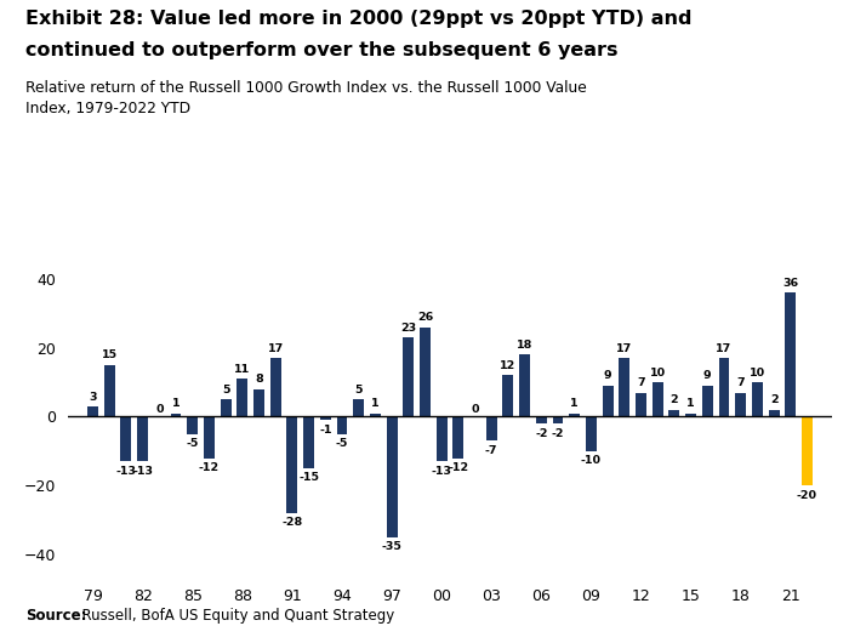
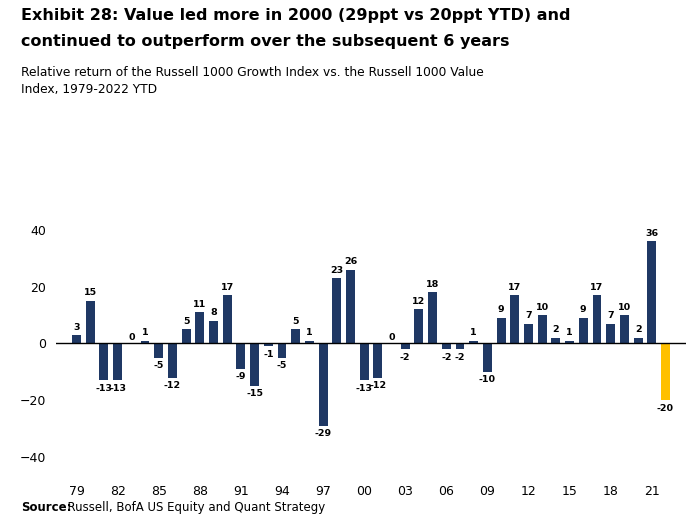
91: -28 -> -9
97: -35 -> -29
03: -7 -> -2
